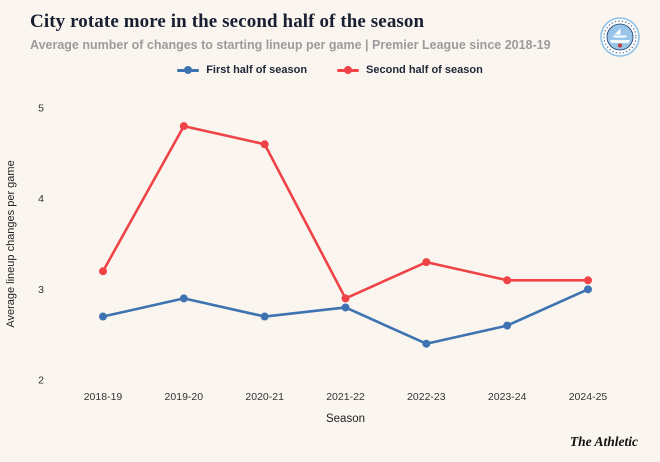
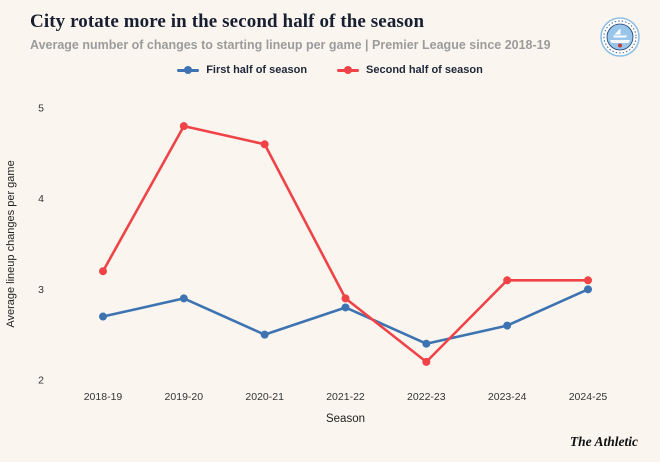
First half of season/2020-21: 2.7 -> 2.5
Second half of season/2022-23: 3.3 -> 2.2
